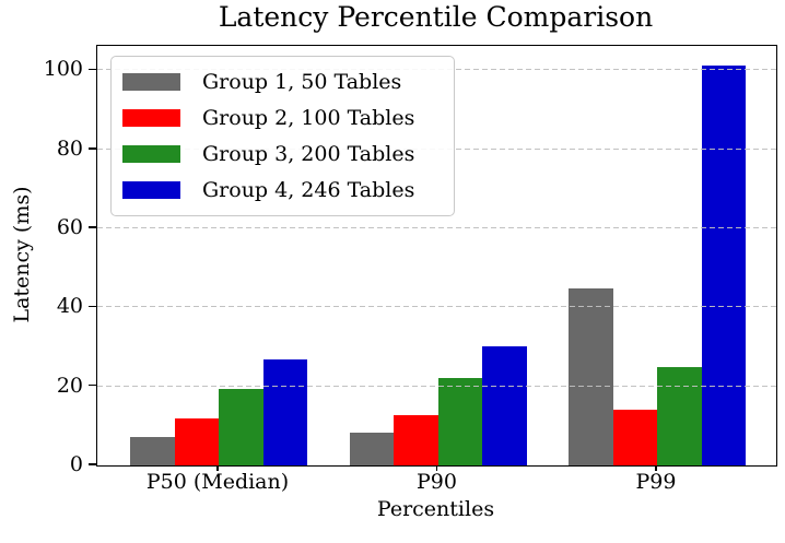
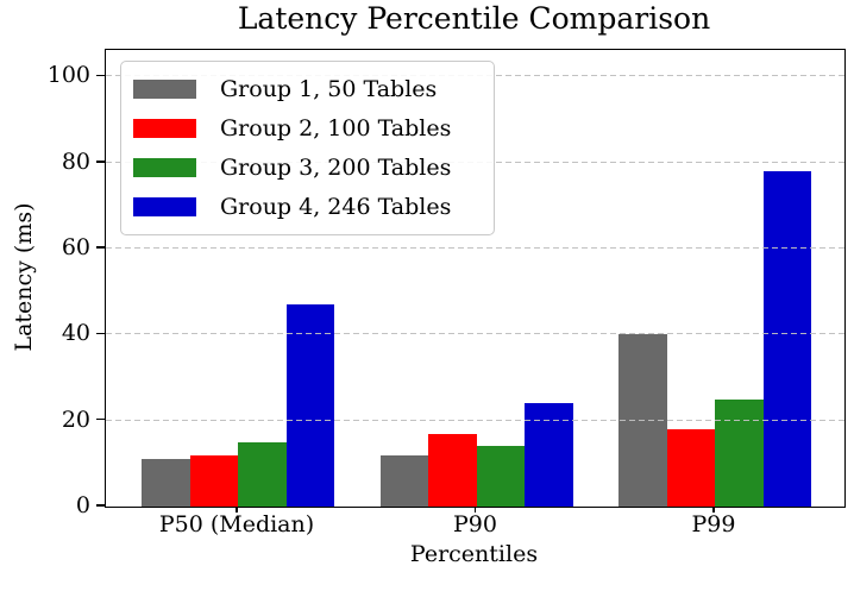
Group 1, 50 Tables/P50 (Median): 7 -> 11
Group 3, 200 Tables/P50 (Median): 20 -> 15
Group 4, 246 Tables/P50 (Median): 27 -> 47
Group 1, 50 Tables/P90: 8 -> 12
Group 2, 100 Tables/P90: 13 -> 17
Group 3, 200 Tables/P90: 22 -> 14
Group 4, 246 Tables/P90: 30 -> 24
Group 1, 50 Tables/P99: 45 -> 40
Group 2, 100 Tables/P99: 14 -> 18
Group 4, 246 Tables/P99: 101 -> 78
